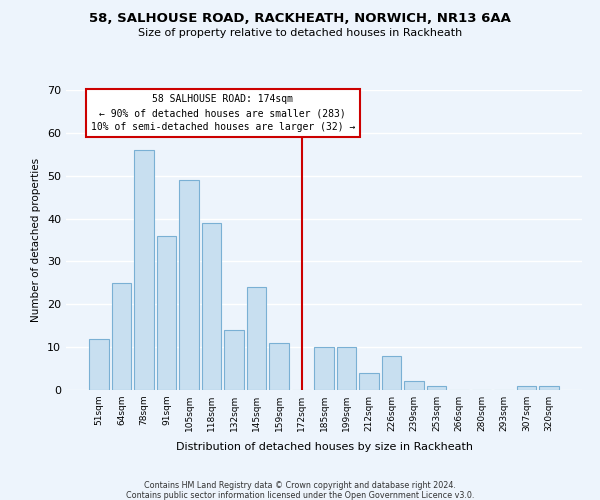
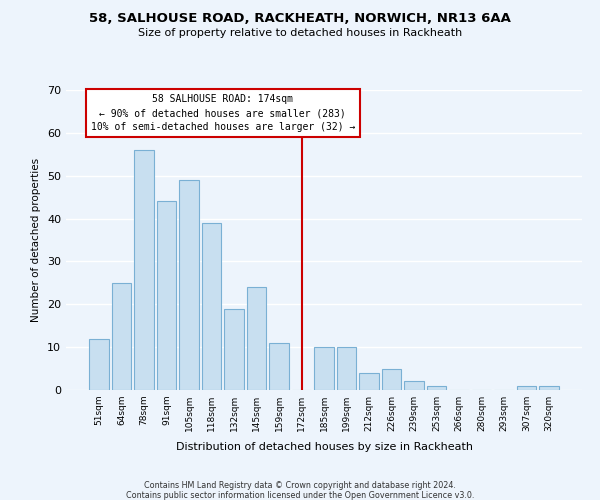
91sqm: 36 -> 44
132sqm: 14 -> 19
226sqm: 8 -> 5
